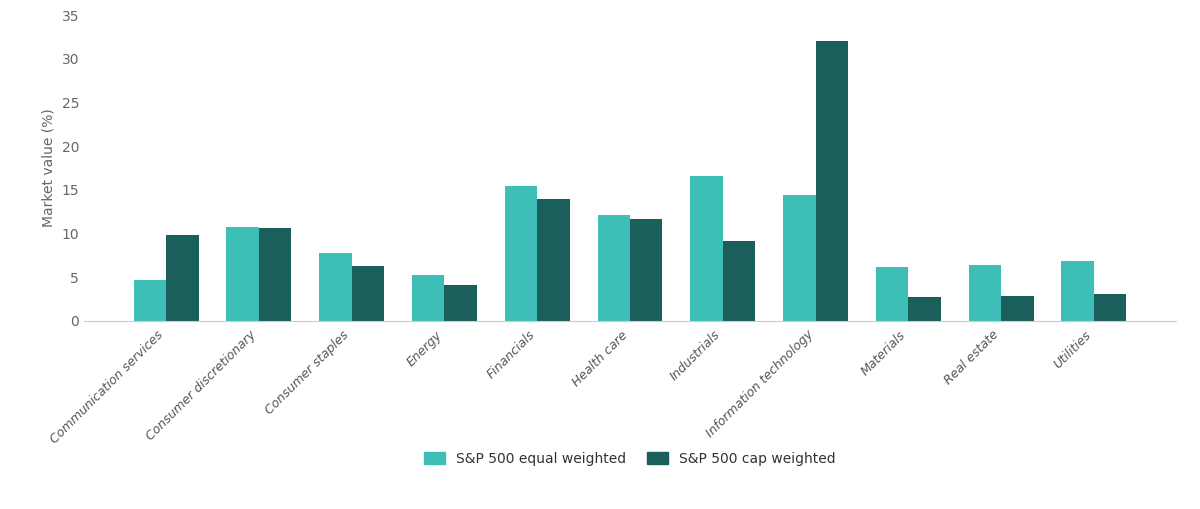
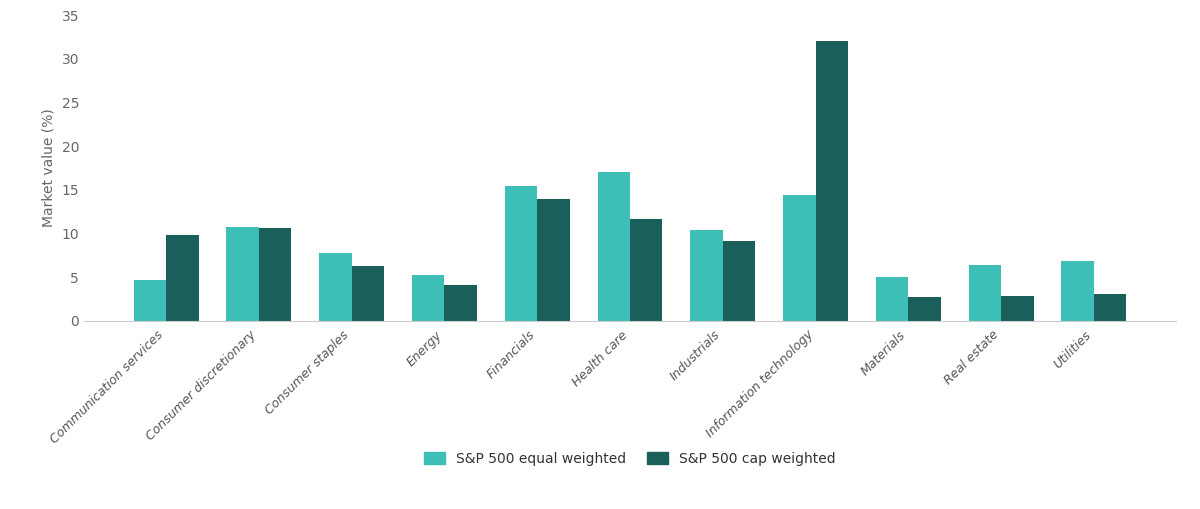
S&P 500 equal weighted/Health care: 12.1 -> 17.0
S&P 500 equal weighted/Industrials: 16.6 -> 10.4
S&P 500 equal weighted/Materials: 6.2 -> 5.0
